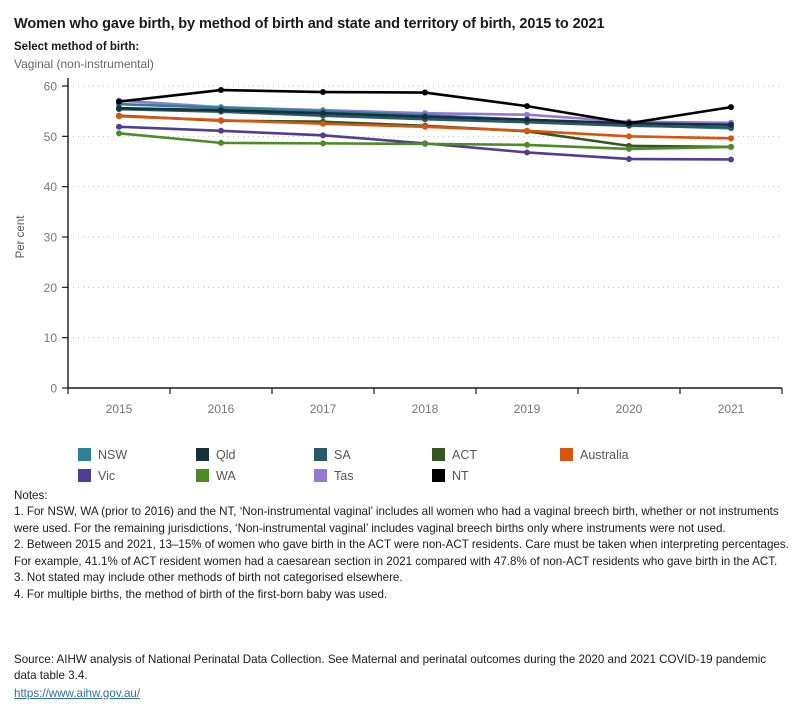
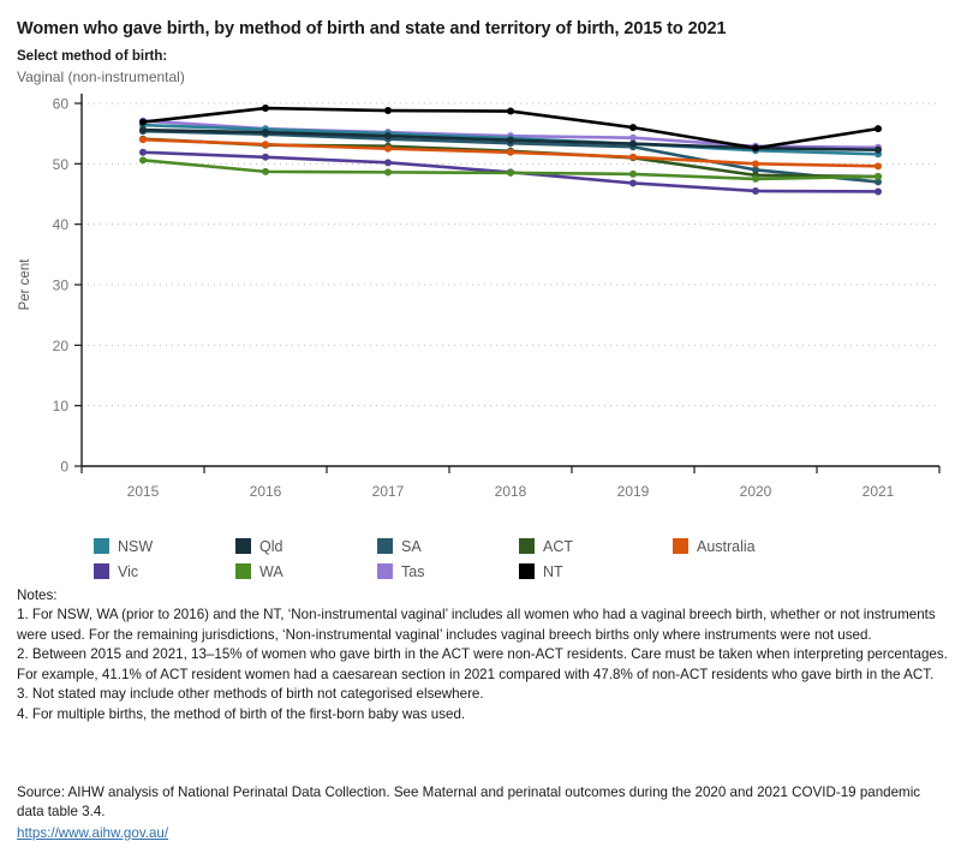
SA/2020: 52 -> 49
SA/2021: 52 -> 47
